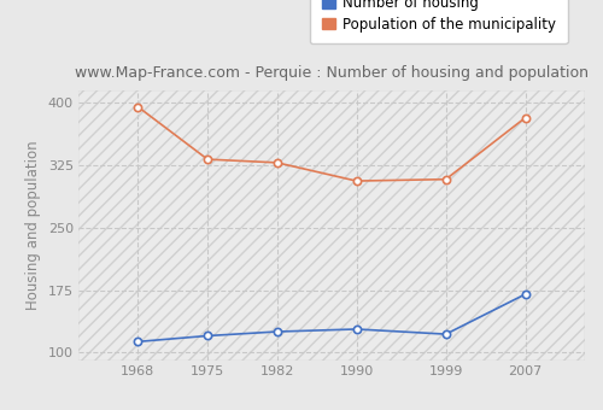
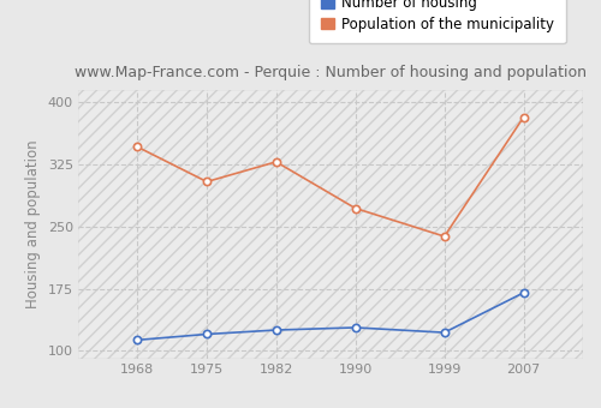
Population of the municipality/1968: 395 -> 346
Population of the municipality/1975: 332 -> 304
Population of the municipality/1990: 306 -> 272
Population of the municipality/1999: 308 -> 238
